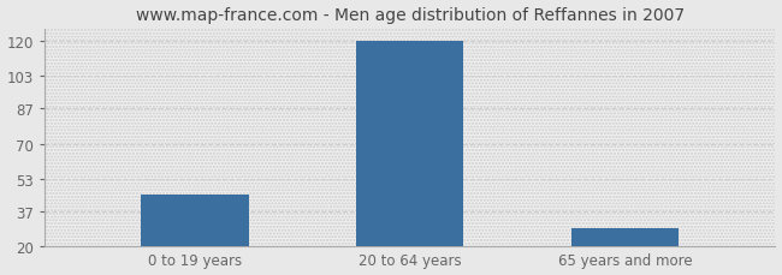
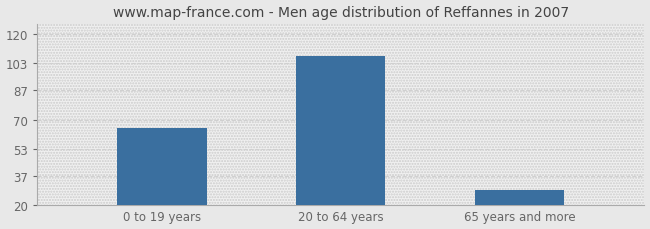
0 to 19 years: 45 -> 65
20 to 64 years: 120 -> 107
